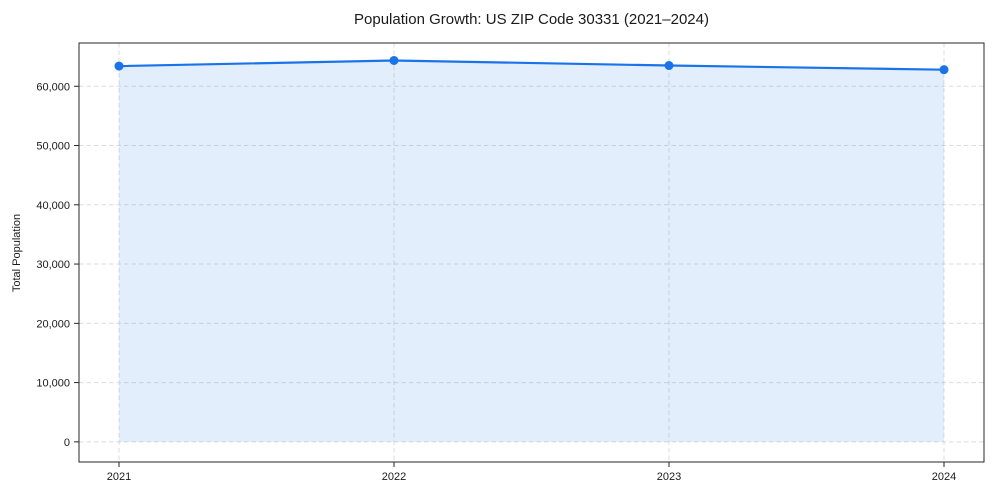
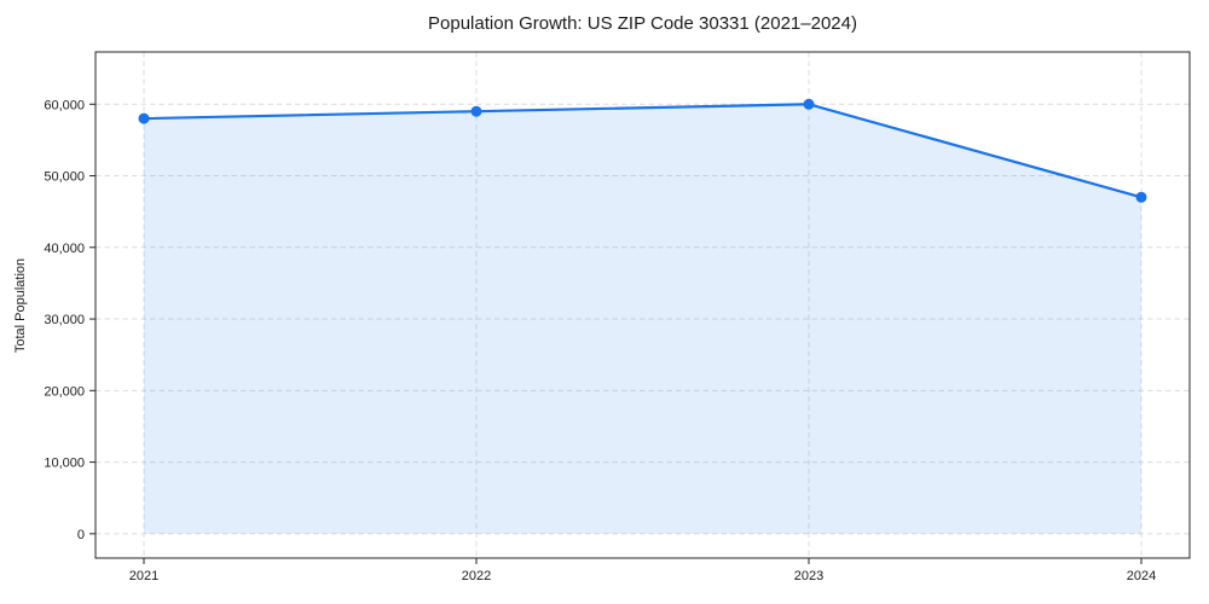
2021: 63000 -> 58000
2022: 64000 -> 59000
2023: 64000 -> 60000
2024: 63000 -> 47000
